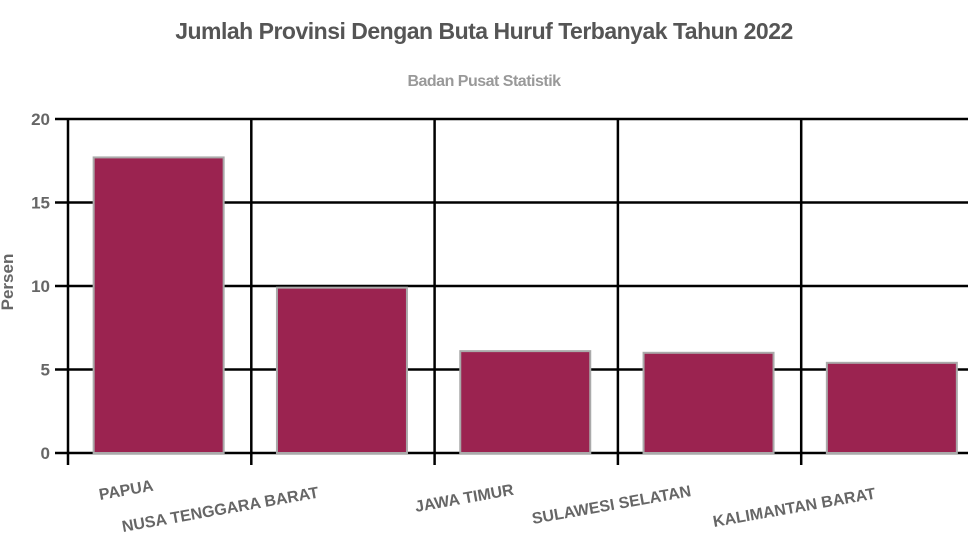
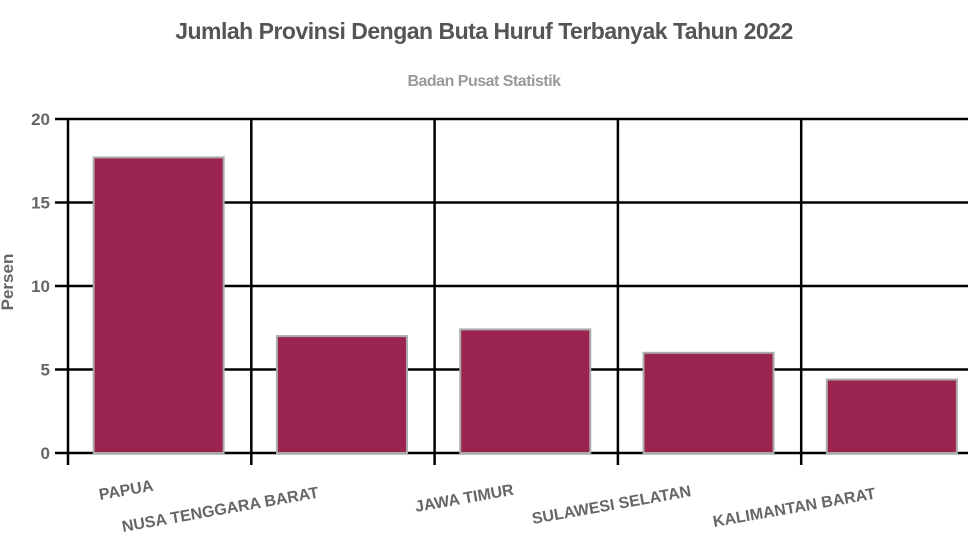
NUSA TENGGARA BARAT: 9.9 -> 7.0
JAWA TIMUR: 6.1 -> 7.4
KALIMANTAN BARAT: 5.4 -> 4.4
